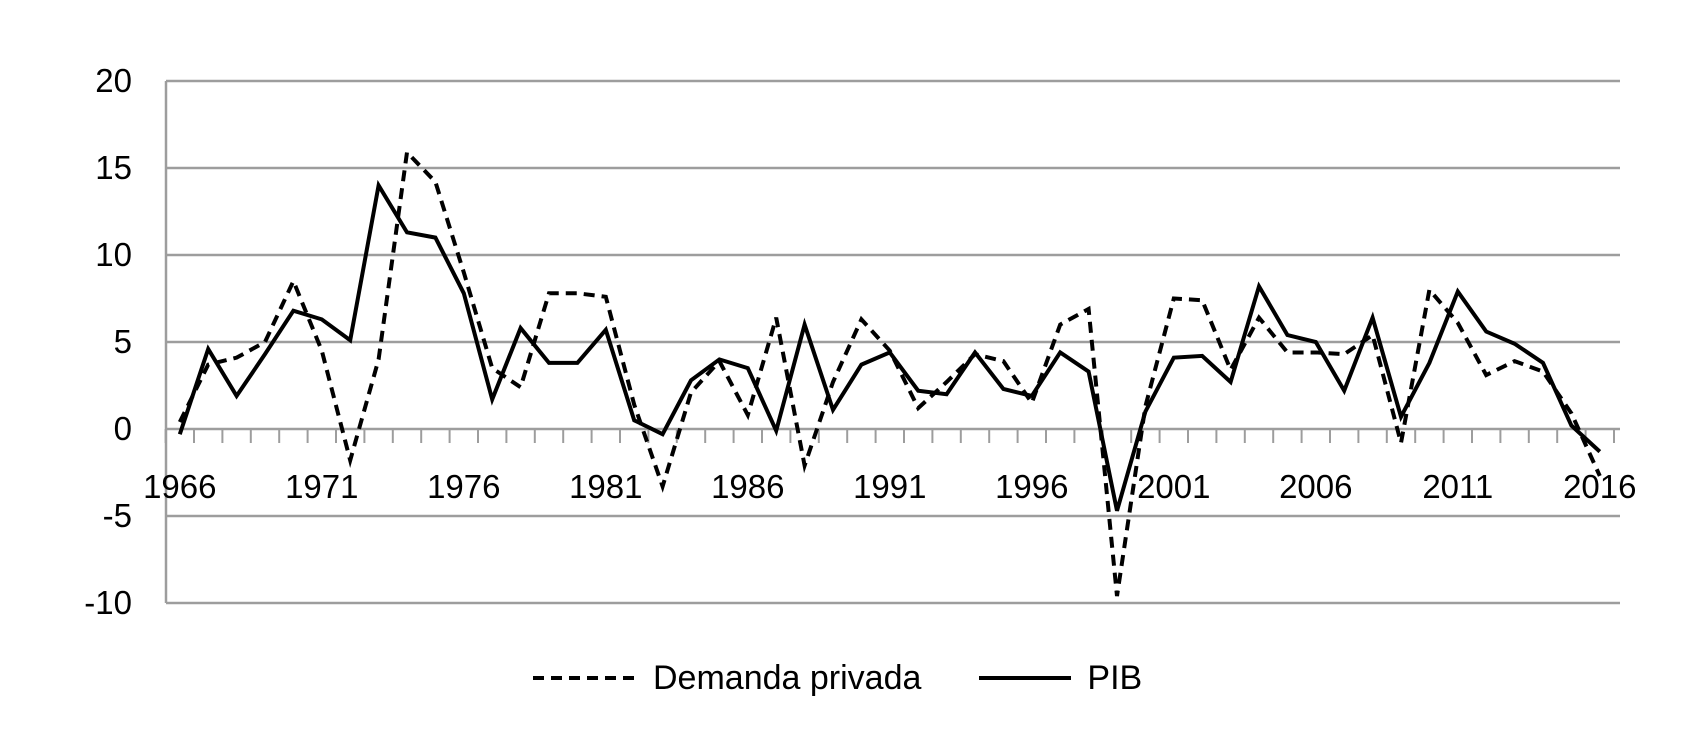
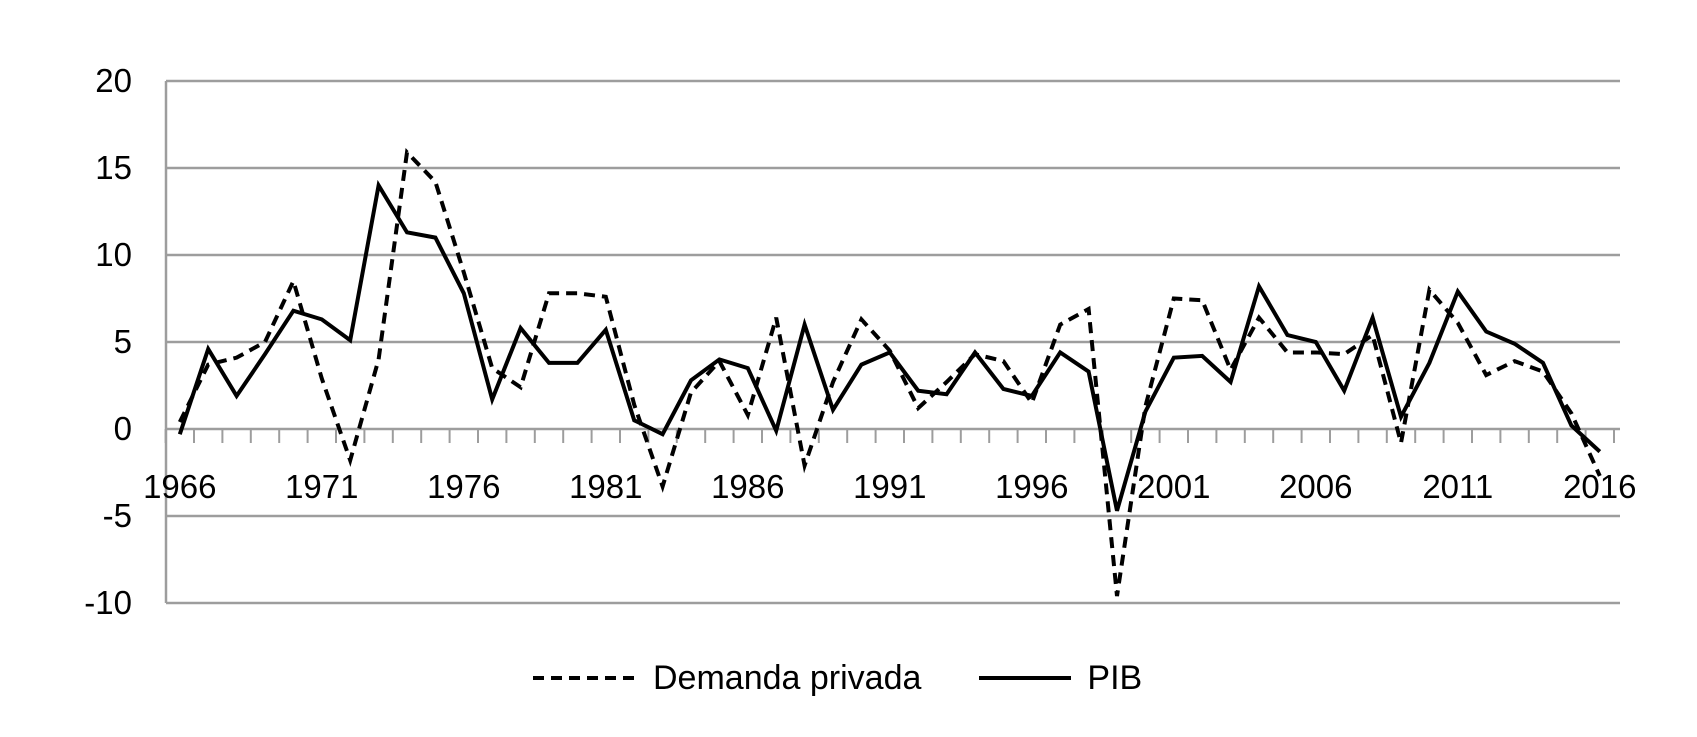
Demanda privada/1971: 4.5 -> 2.9
